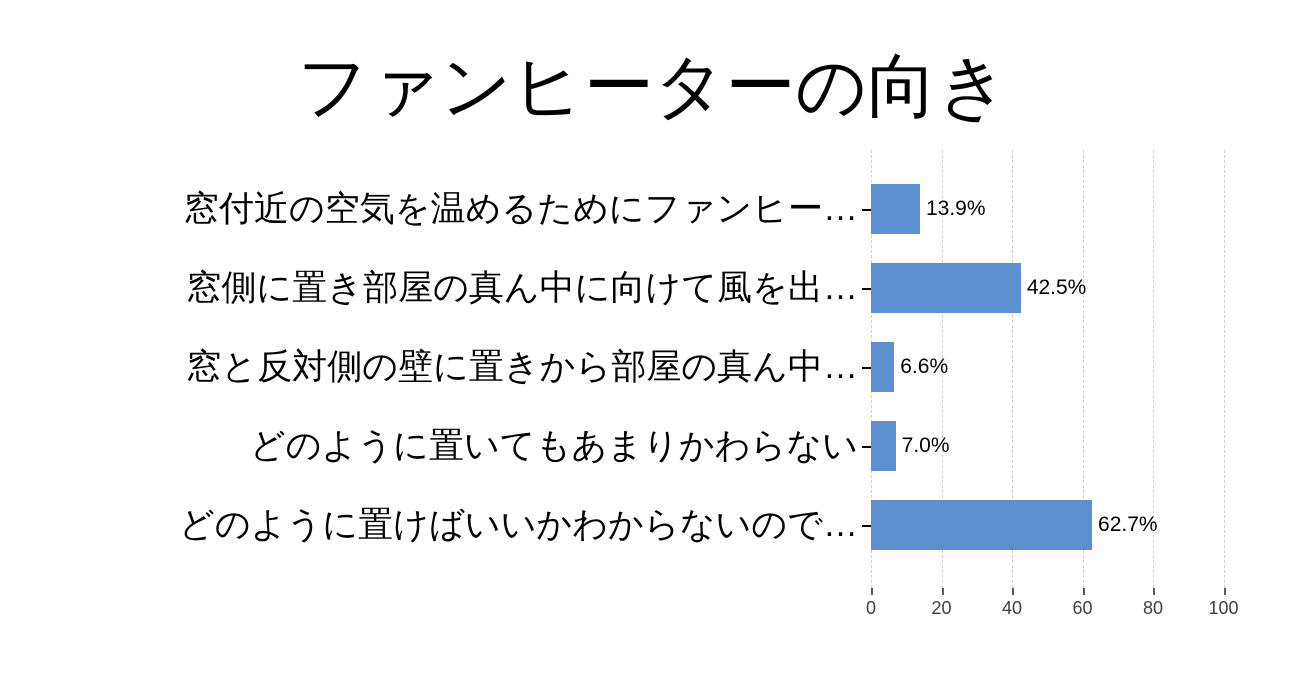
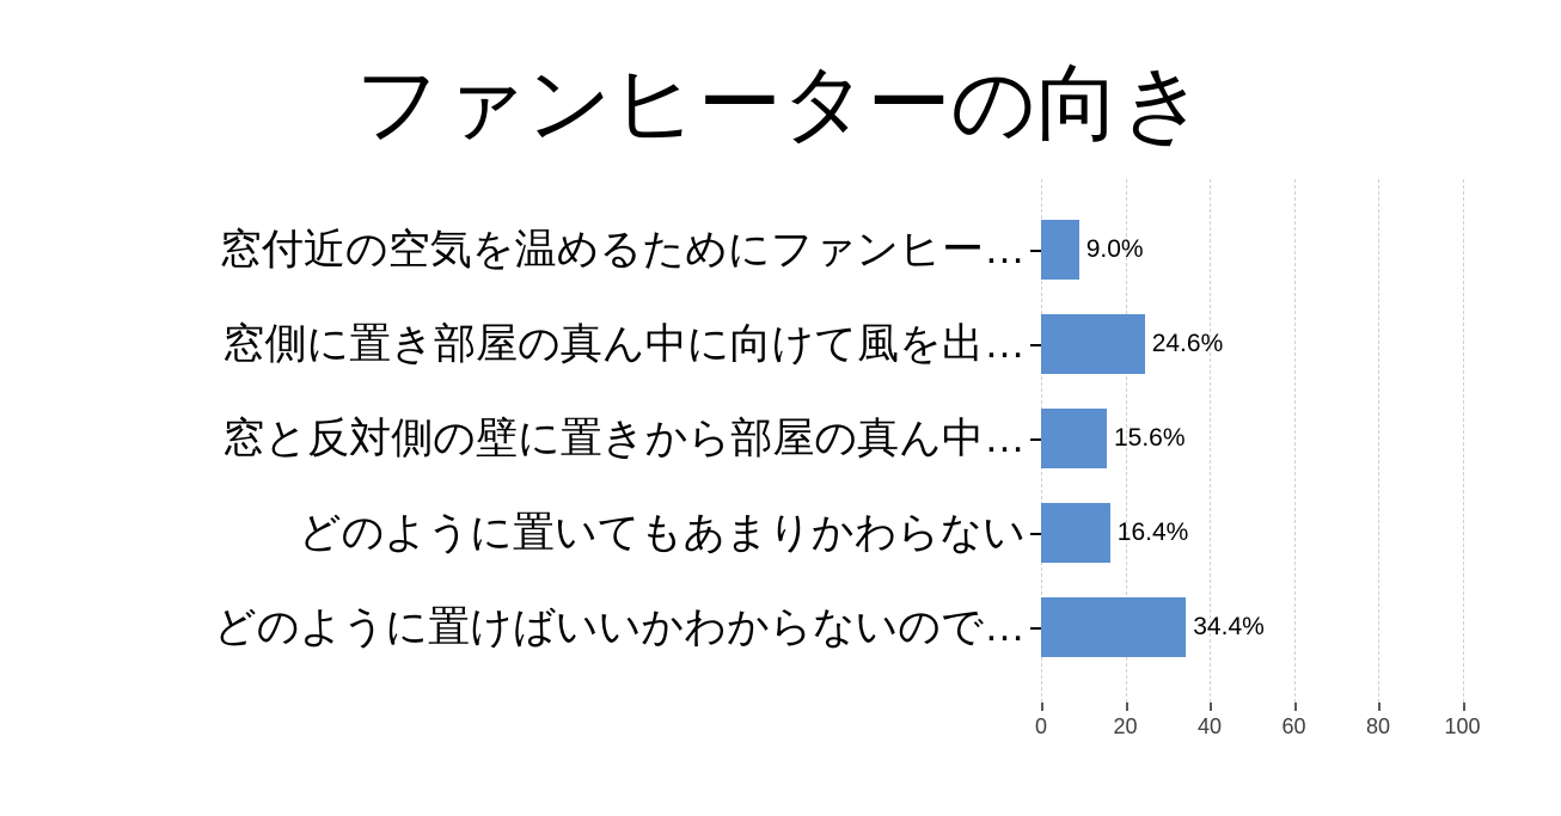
窓付近の空気を温めるためにファンヒー…: 13.9% -> 9.0%
窓側に置き部屋の真ん中に向けて風を出…: 42.5% -> 24.6%
窓と反対側の壁に置きから部屋の真ん中…: 6.6% -> 15.6%
どのように置いてもあまりかわらない: 7.0% -> 16.4%
どのように置けばいいかわからないので…: 62.7% -> 34.4%
